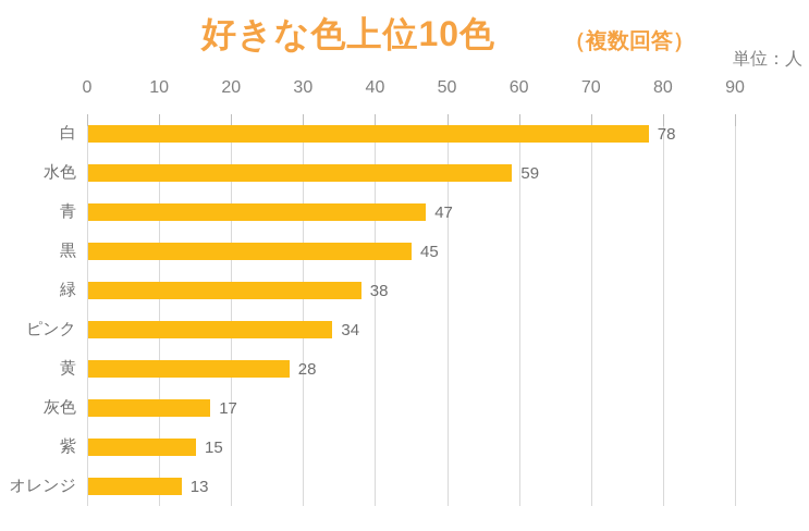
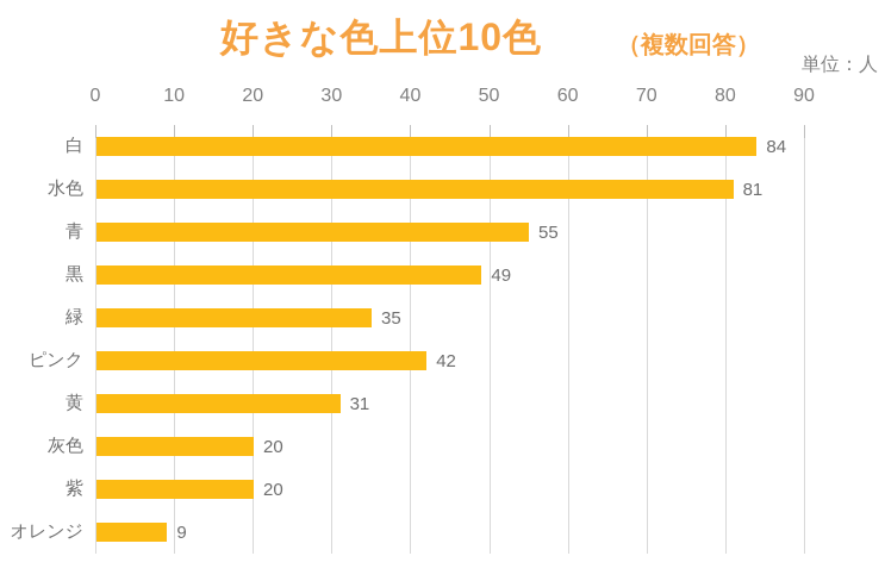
白: 78 -> 84
水色: 59 -> 81
青: 47 -> 55
黒: 45 -> 49
緑: 38 -> 35
ピンク: 34 -> 42
黄: 28 -> 31
灰色: 17 -> 20
紫: 15 -> 20
オレンジ: 13 -> 9
